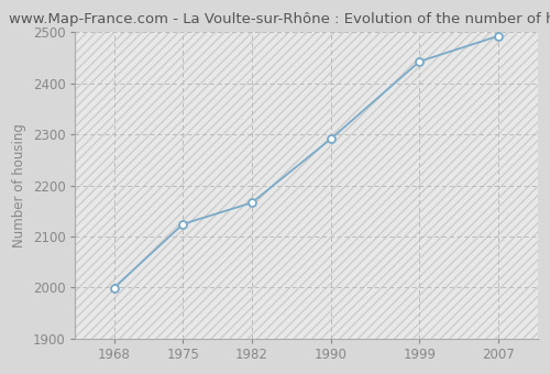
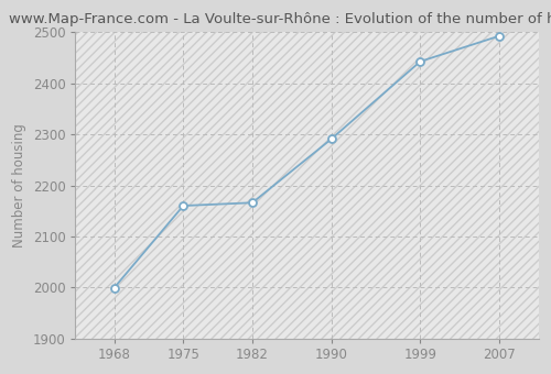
1975: 2124 -> 2160
